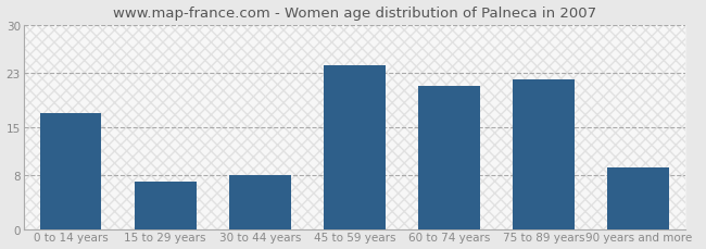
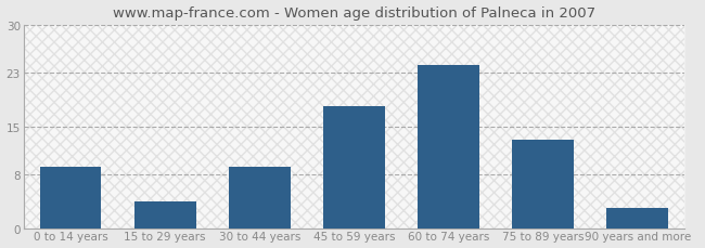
0 to 14 years: 17 -> 9
15 to 29 years: 7 -> 4
30 to 44 years: 8 -> 9
45 to 59 years: 24 -> 18
60 to 74 years: 21 -> 24
75 to 89 years: 22 -> 13
90 years and more: 9 -> 3
